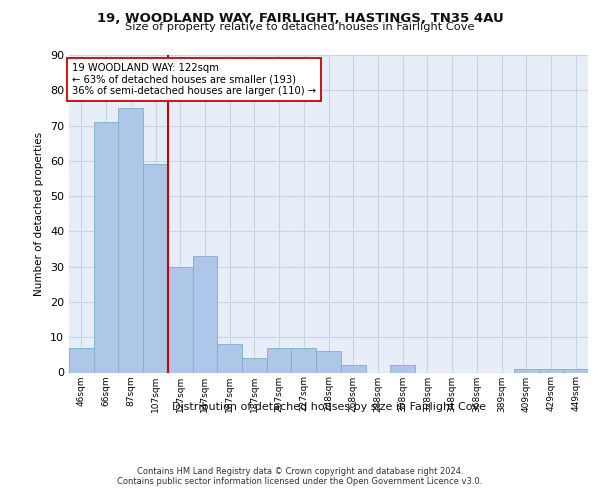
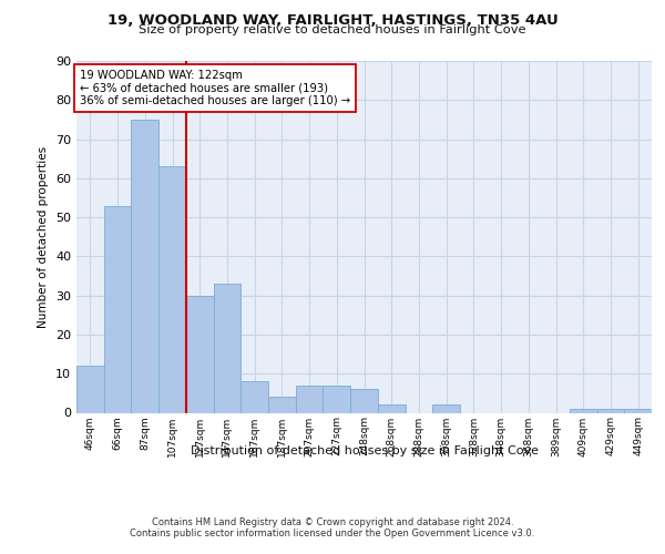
46sqm: 7 -> 12
66sqm: 71 -> 53
107sqm: 59 -> 63
